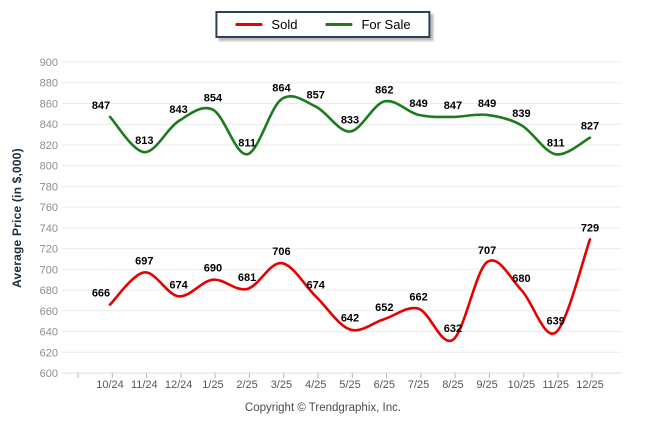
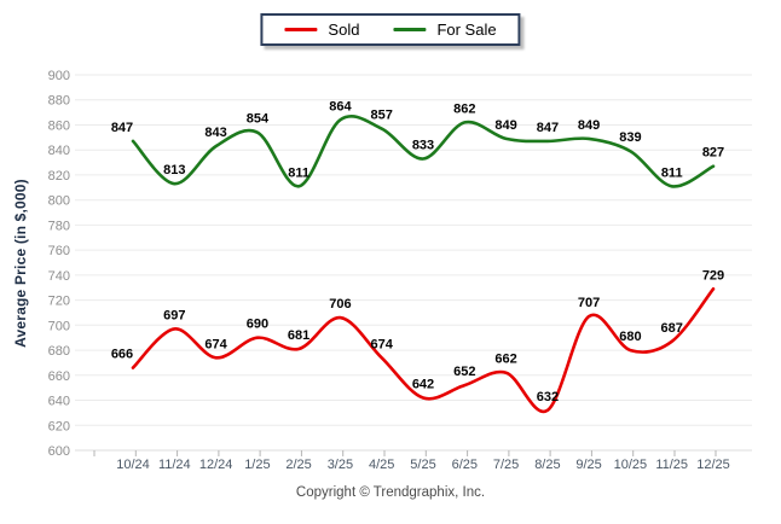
Sold/11/25: 639 -> 687
